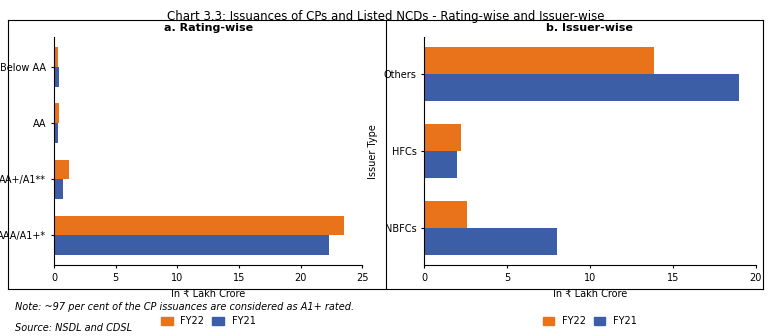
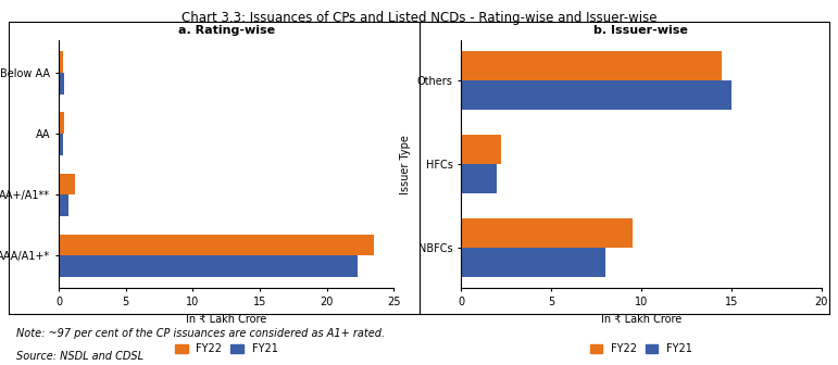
b. Issuer-wise/FY22/Others: 13.9 -> 14.5
b. Issuer-wise/FY21/Others: 19 -> 15
b. Issuer-wise/FY22/NBFCs: 2.6 -> 9.5
